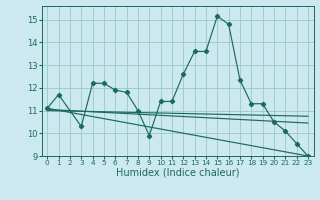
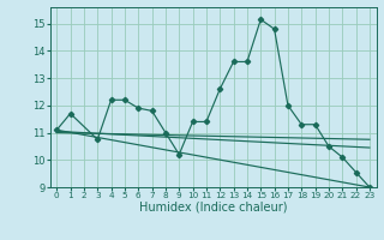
3: 10.30 -> 10.75
9: 9.90 -> 10.20
17: 12.35 -> 12.00
